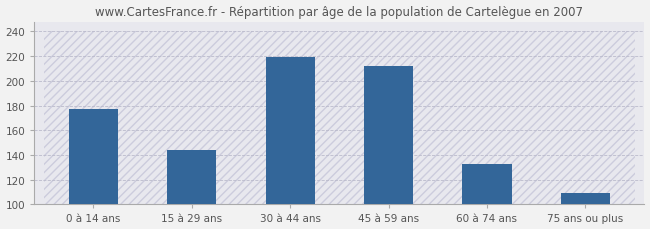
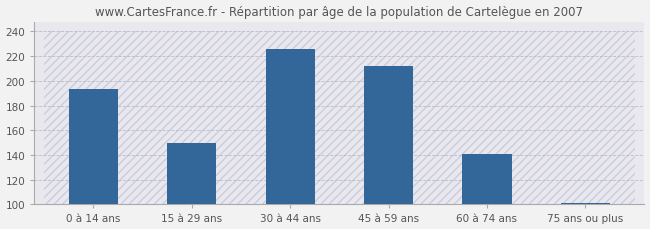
0 à 14 ans: 177 -> 193
15 à 29 ans: 144 -> 150
30 à 44 ans: 219 -> 226
60 à 74 ans: 133 -> 141
75 ans ou plus: 109 -> 101
